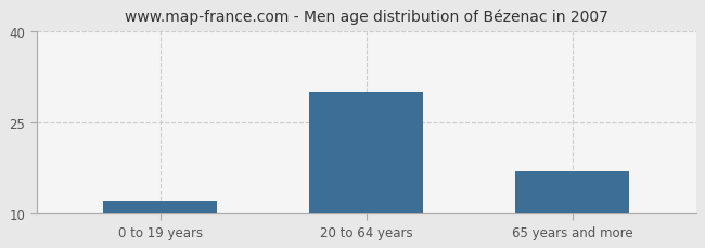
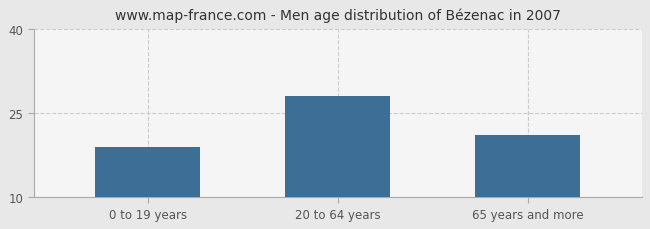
0 to 19 years: 12 -> 19
20 to 64 years: 30 -> 28
65 years and more: 17 -> 21
